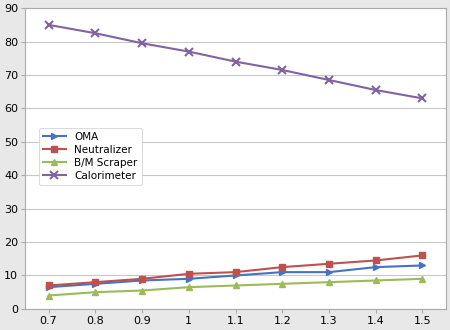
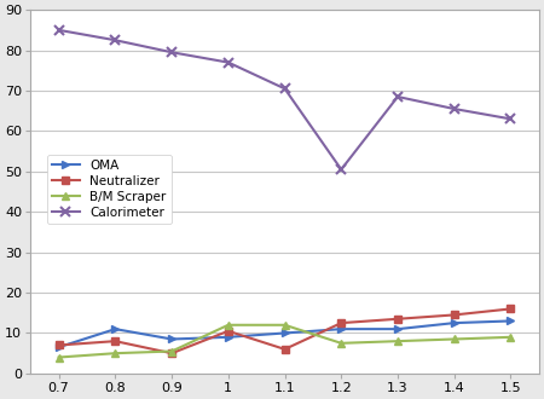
OMA/0.8: 7.5 -> 11.0
Neutralizer/0.9: 9.0 -> 5.0
B/M Scraper/1: 6.5 -> 12.0
Neutralizer/1.1: 11.0 -> 6.0
B/M Scraper/1.1: 7.0 -> 12.0
Calorimeter/1.1: 74.0 -> 70.5
Calorimeter/1.2: 71.5 -> 50.5
